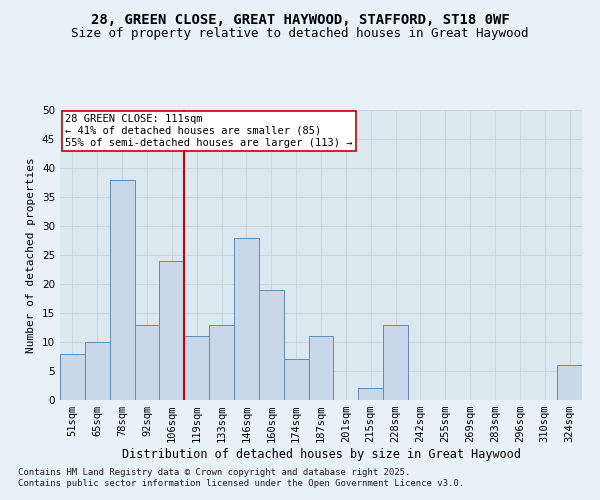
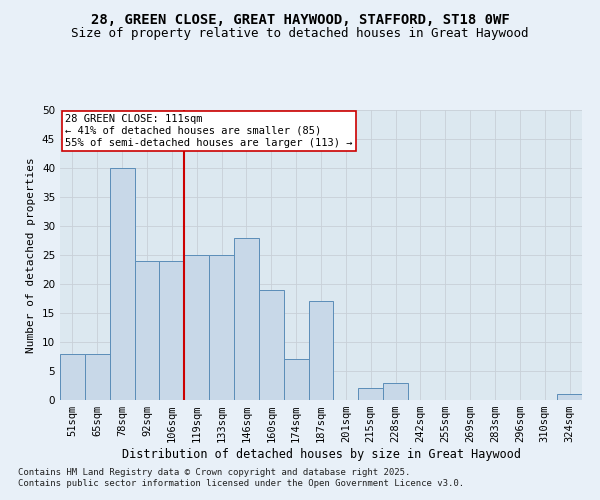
65sqm: 10 -> 8
78sqm: 38 -> 40
92sqm: 13 -> 24
119sqm: 11 -> 25
133sqm: 13 -> 25
187sqm: 11 -> 17
228sqm: 13 -> 3
324sqm: 6 -> 1
